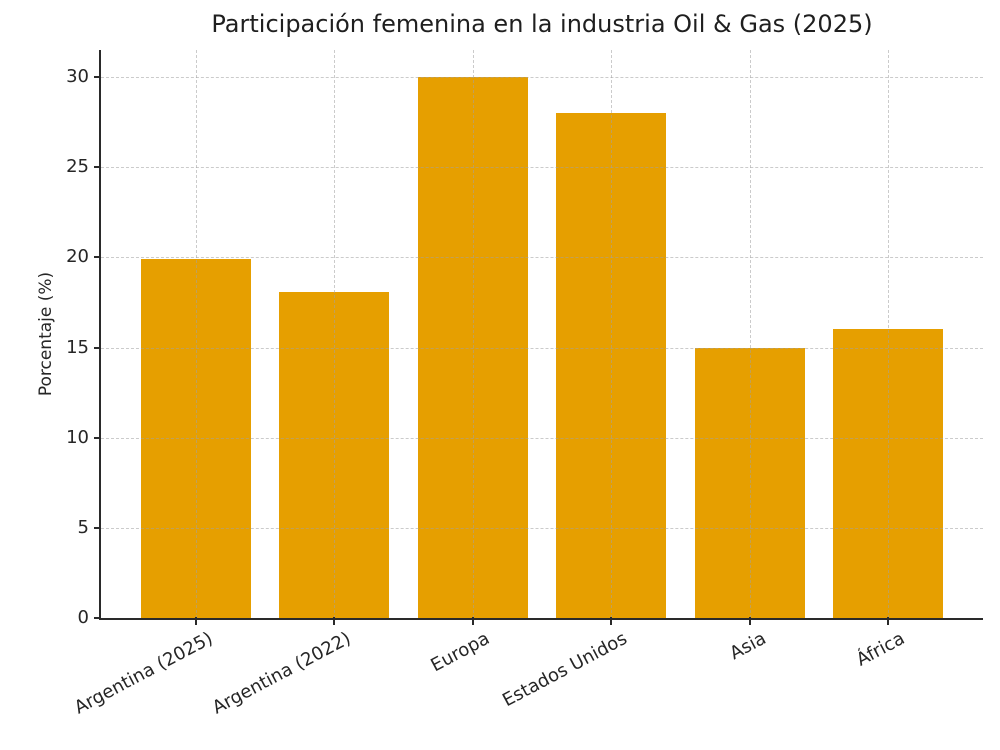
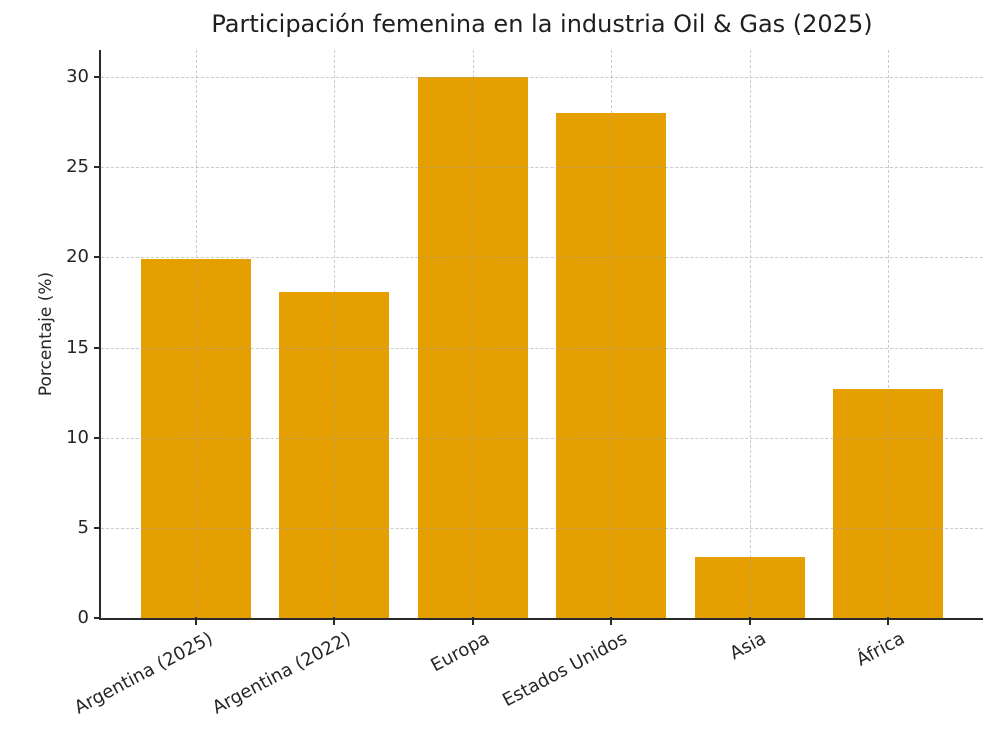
Asia: 15.0 -> 3.4
África: 16.0 -> 12.7
